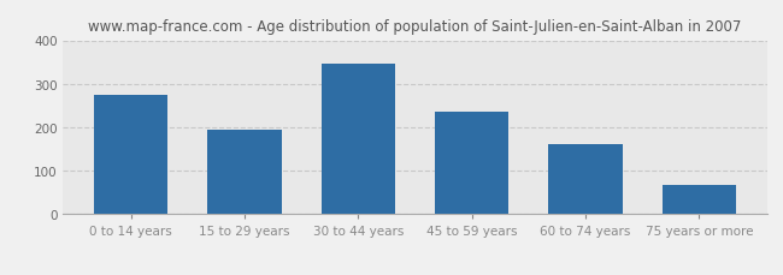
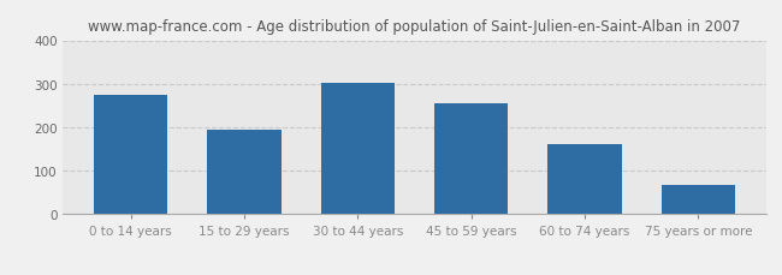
30 to 44 years: 345 -> 303
45 to 59 years: 235 -> 254
